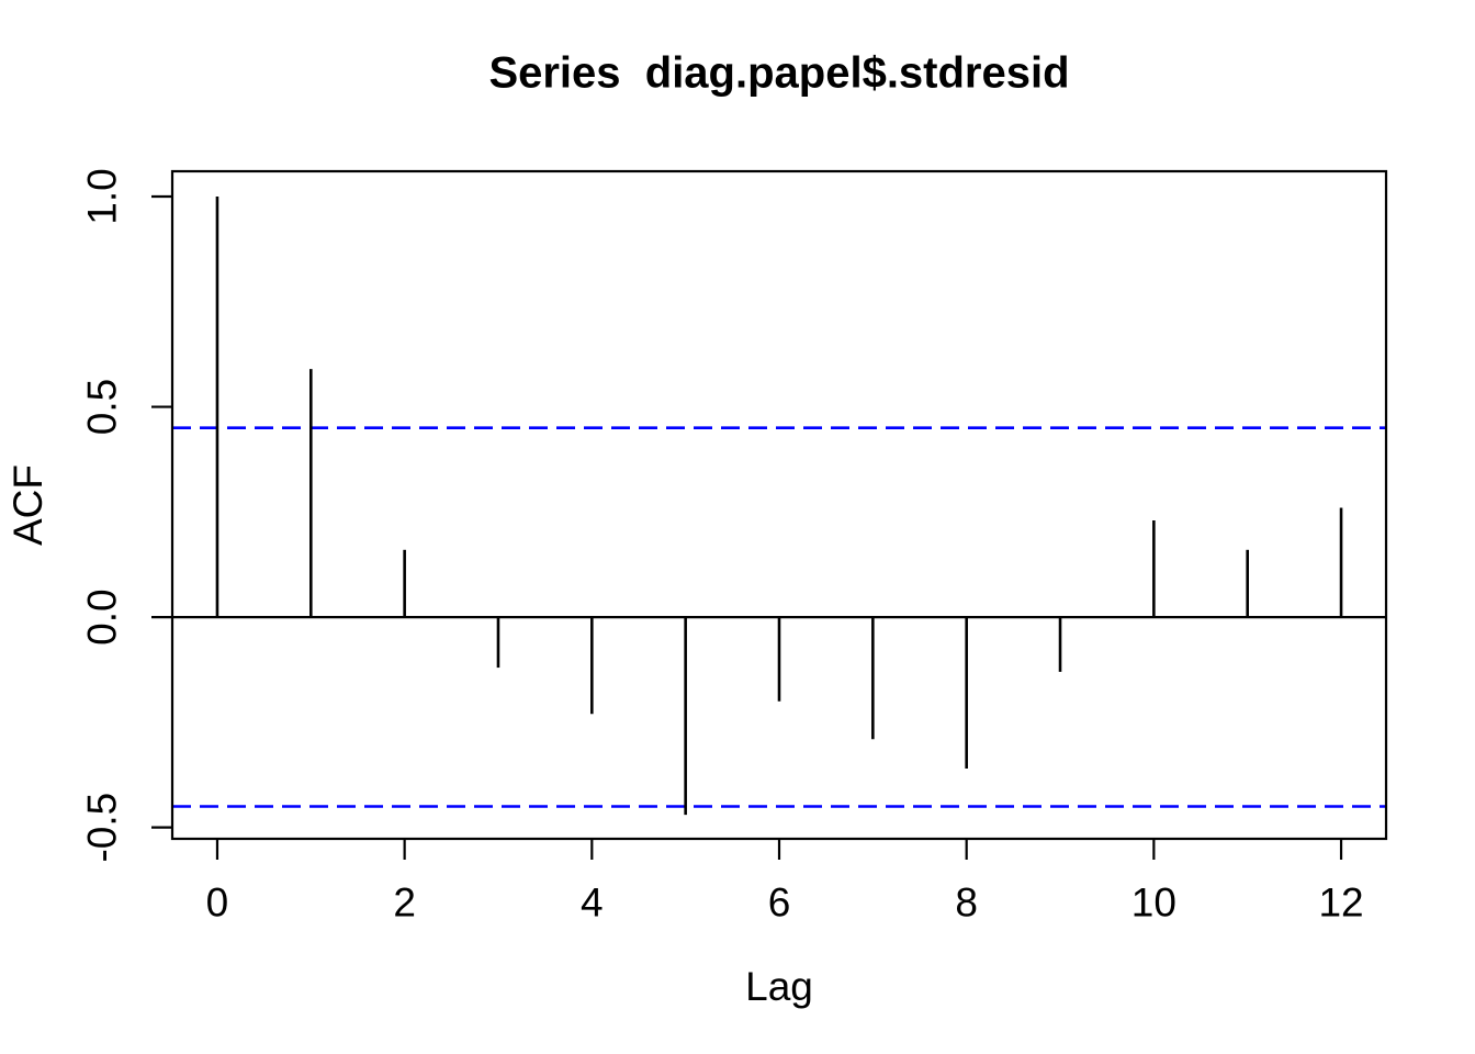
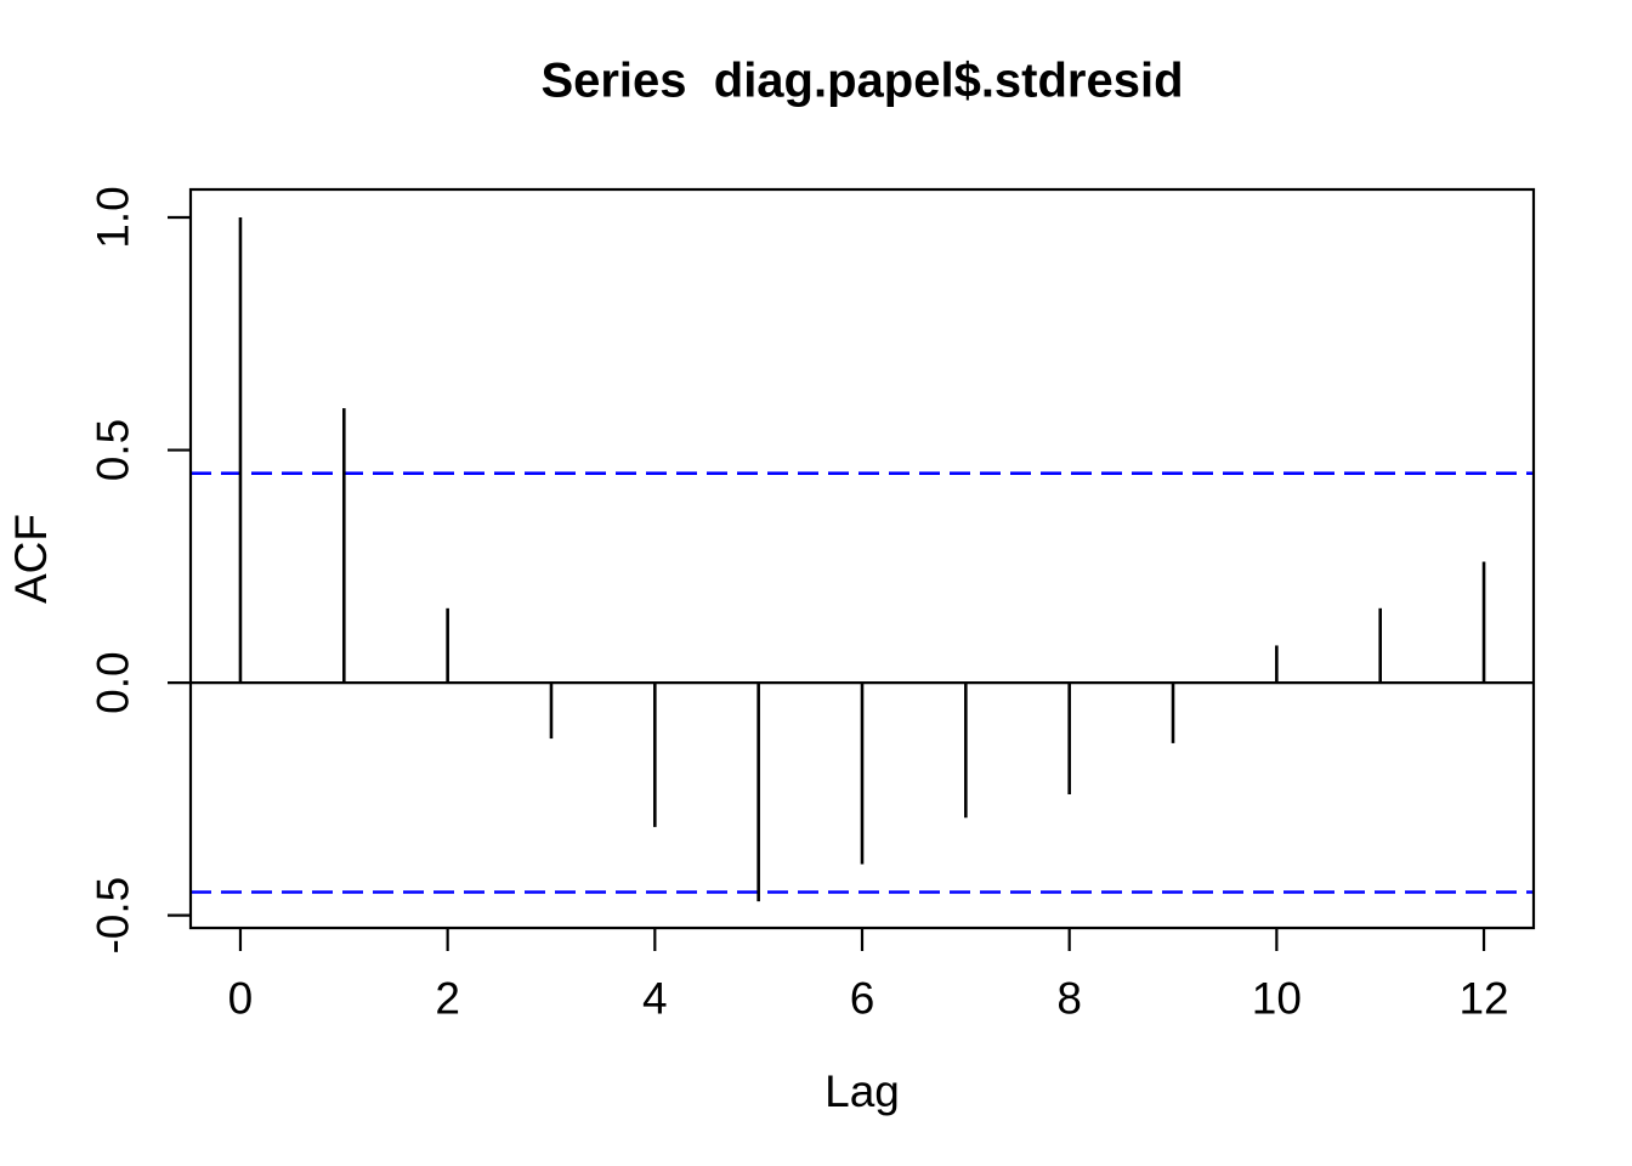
4: -0.23 -> -0.31
6: -0.20 -> -0.39
8: -0.36 -> -0.24
10: 0.23 -> 0.08
